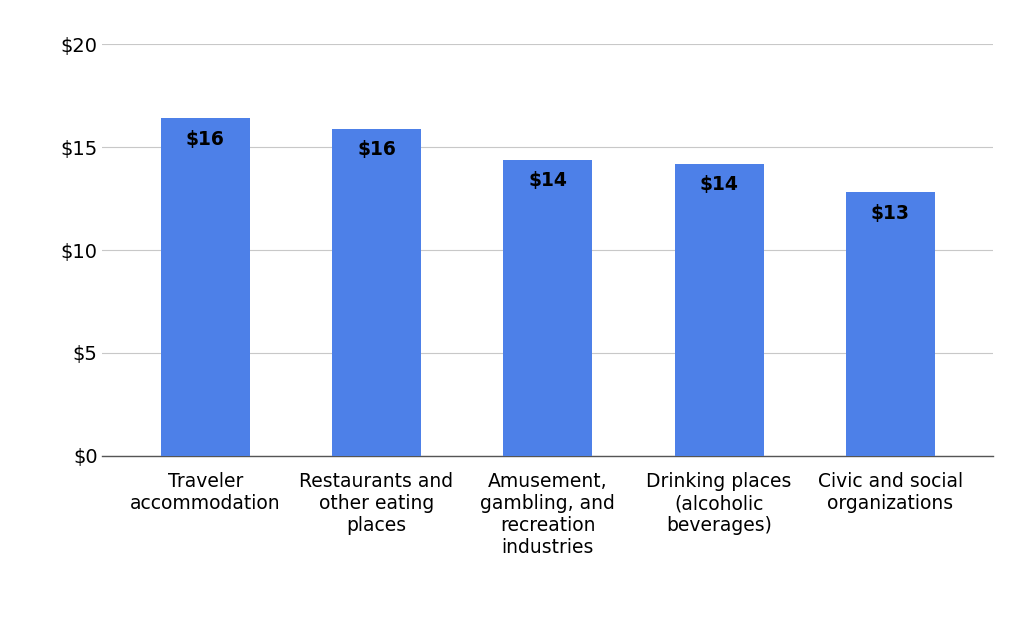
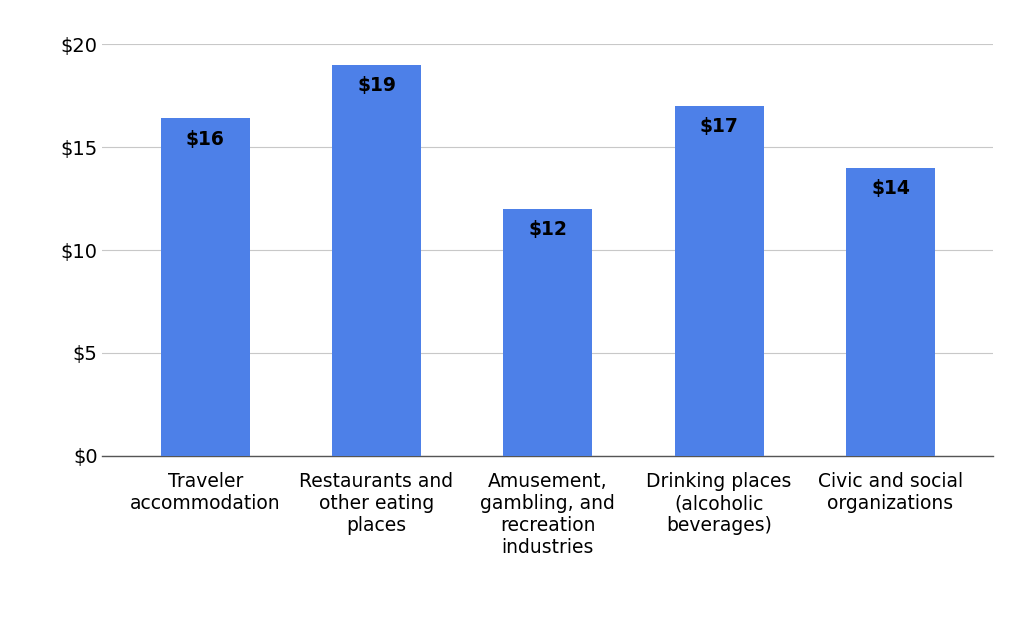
Restaurants and other eating places: $16 -> $19
Amusement, gambling, and recreation industries: $14 -> $12
Drinking places (alcoholic beverages): $14 -> $17
Civic and social organizations: $13 -> $14
